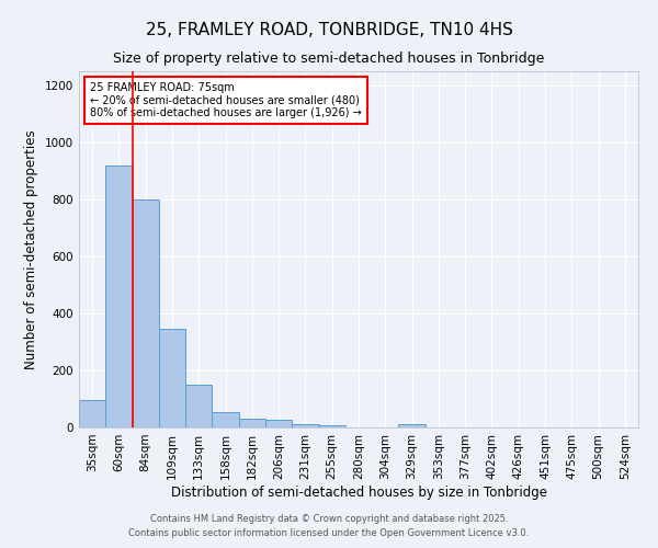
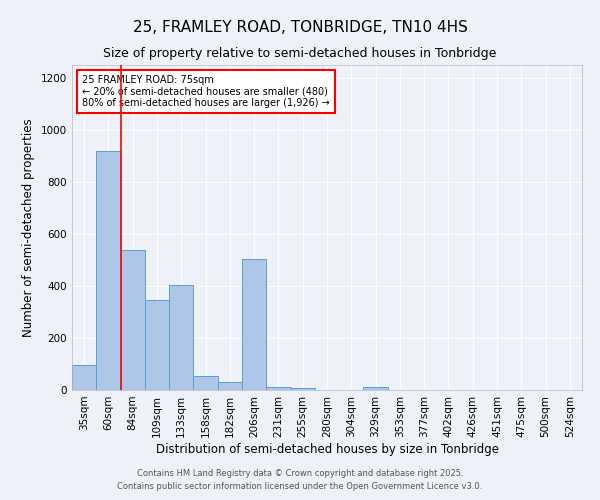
84sqm: 800 -> 540
133sqm: 150 -> 405
206sqm: 28 -> 505
